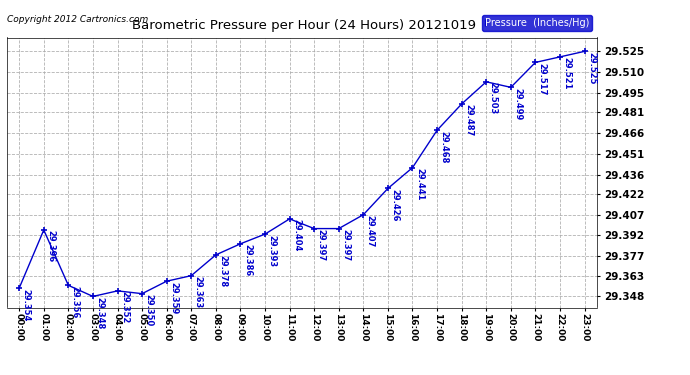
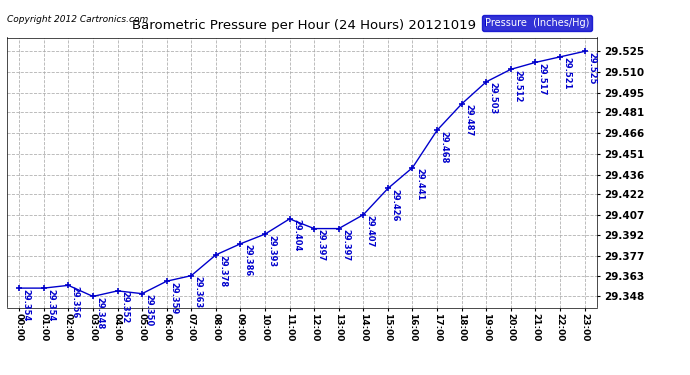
01:00: 29.396 -> 29.354
20:00: 29.499 -> 29.512
